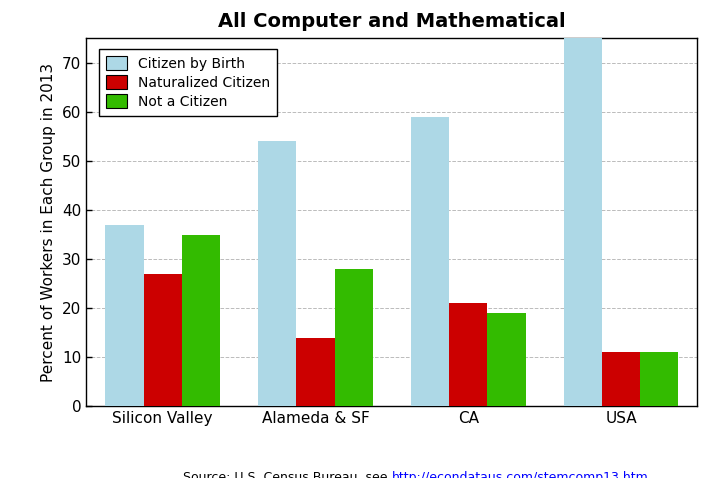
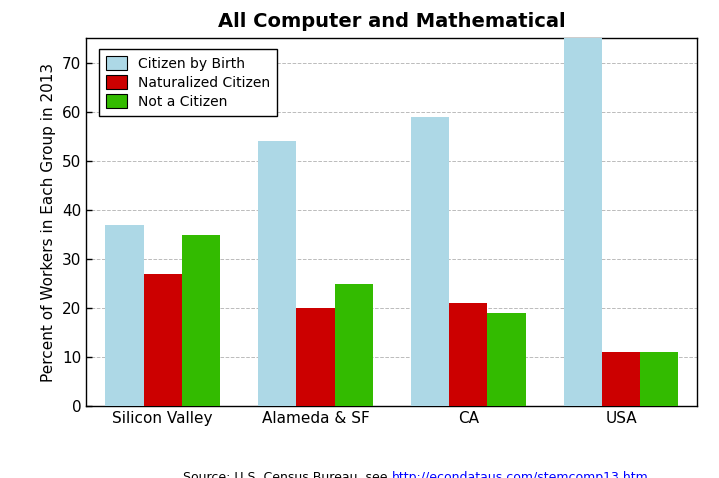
Naturalized Citizen/Alameda & SF: 14 -> 20
Not a Citizen/Alameda & SF: 28 -> 25
